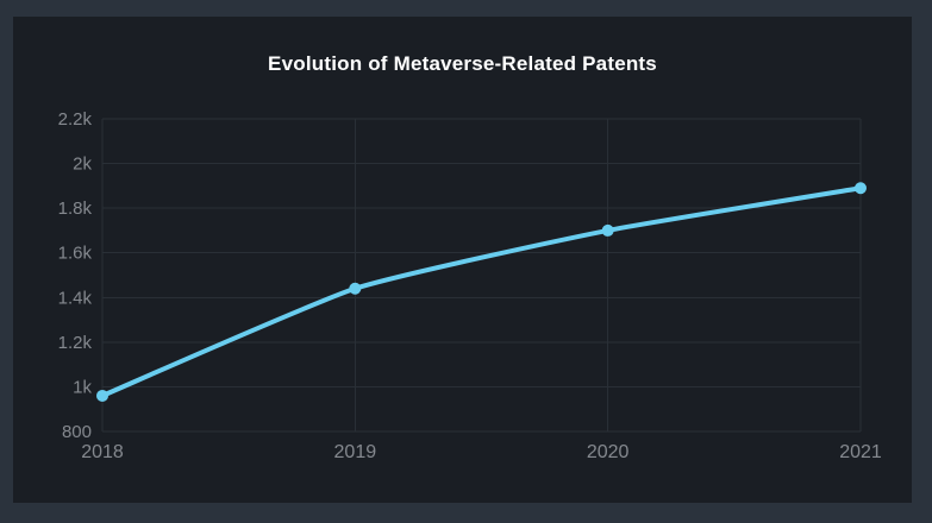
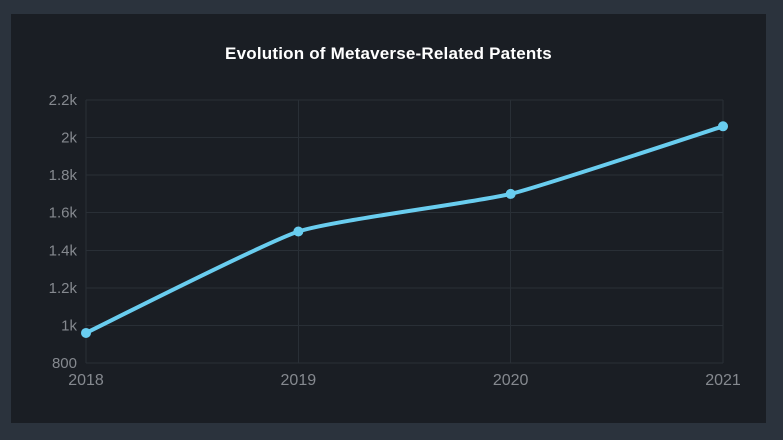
2019: 1.44k -> 1.50k
2021: 1.89k -> 2.06k
